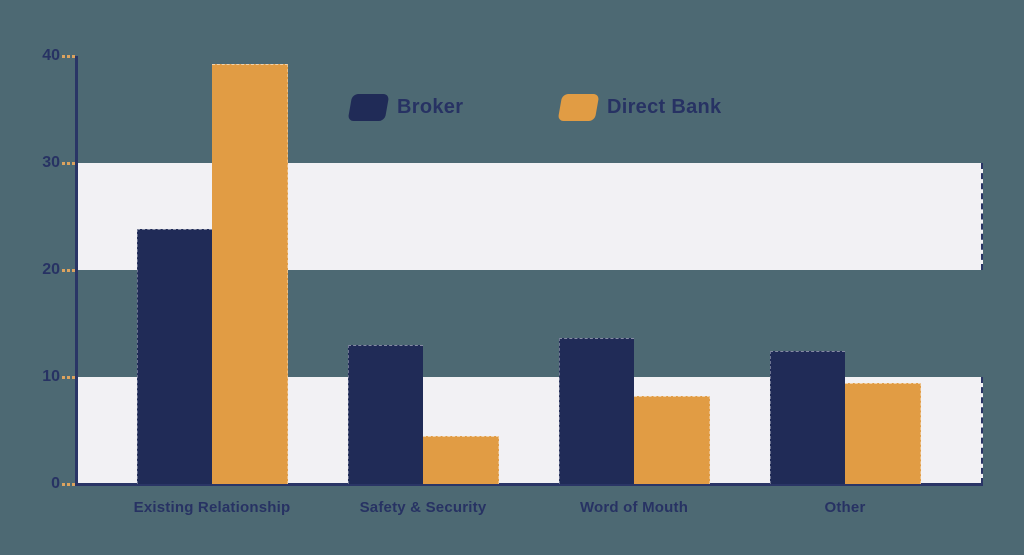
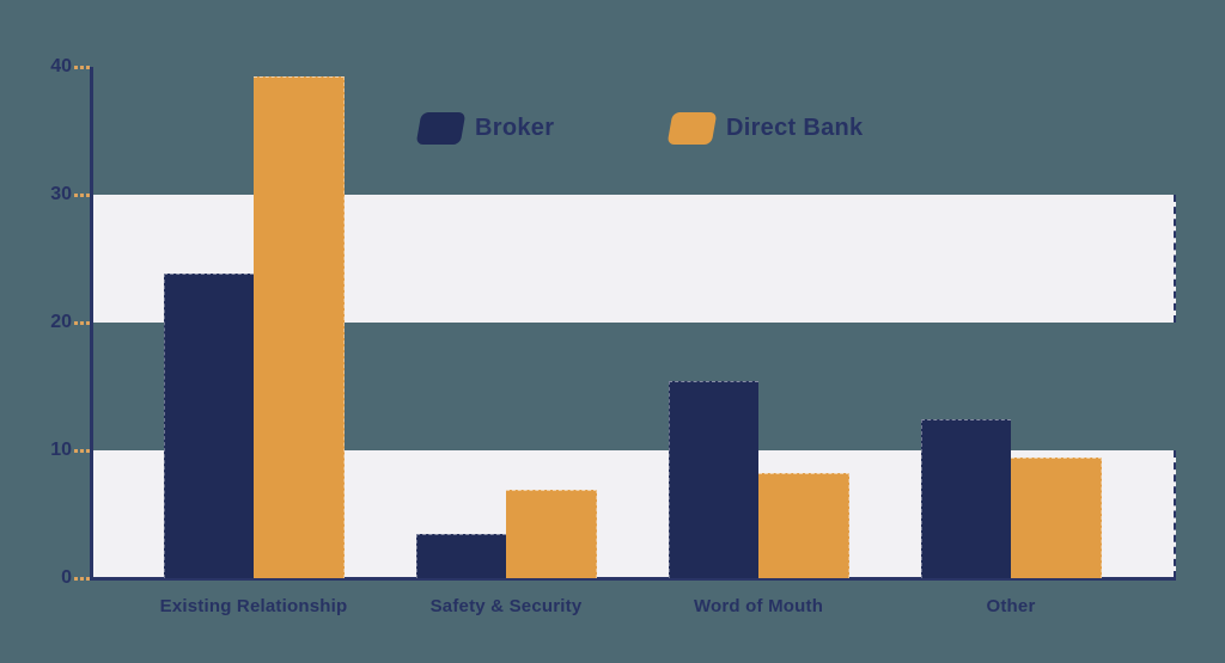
Broker/Safety & Security: 13.0 -> 3.5
Direct Bank/Safety & Security: 4.5 -> 6.9
Broker/Word of Mouth: 13.6 -> 15.4
